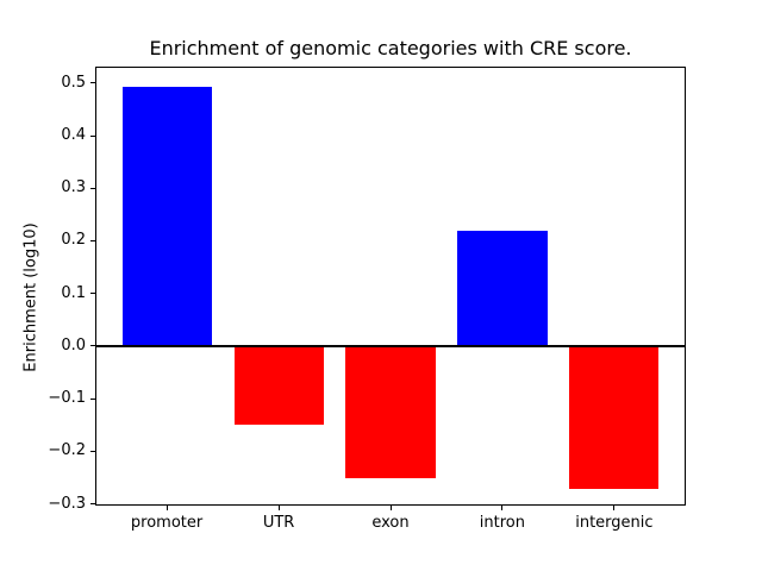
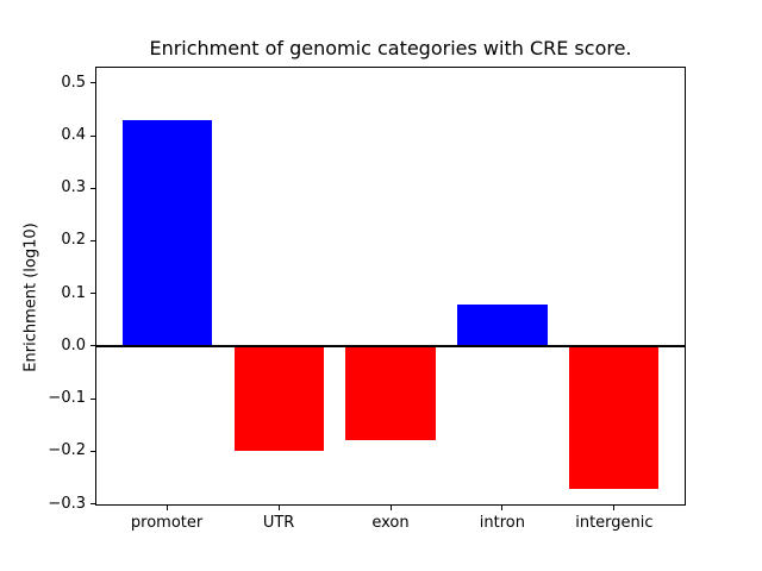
promoter: 0.49 -> 0.43
UTR: -0.15 -> -0.20
exon: -0.25 -> -0.18
intron: 0.22 -> 0.08
